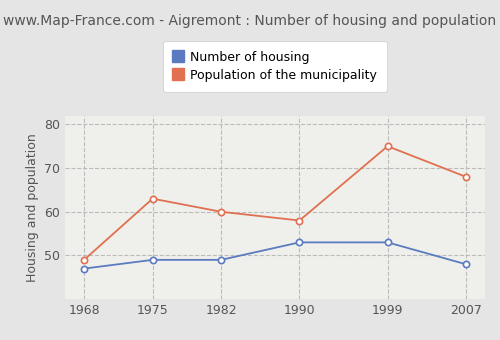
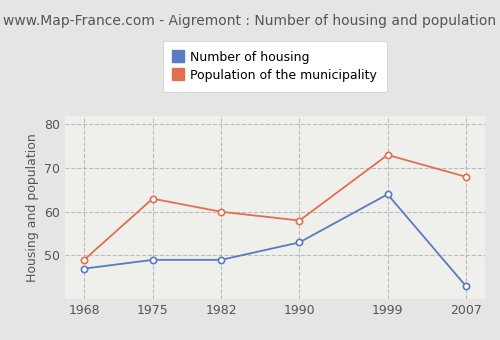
Number of housing/1999: 53 -> 64
Population of the municipality/1999: 75 -> 73
Number of housing/2007: 48 -> 43
